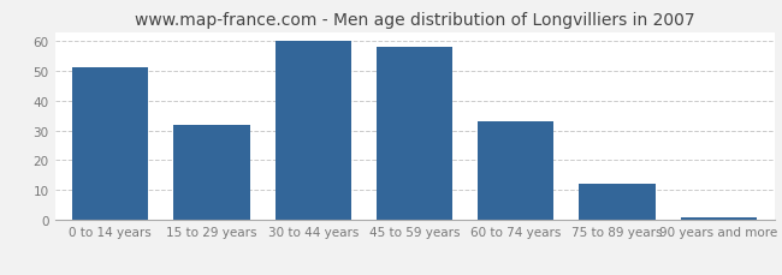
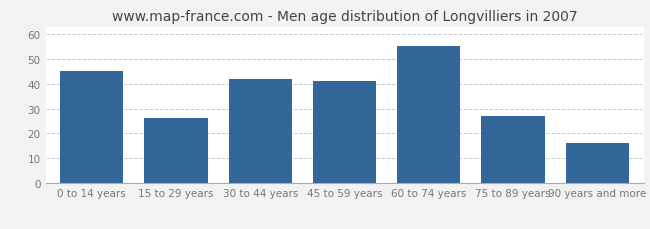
0 to 14 years: 51 -> 45
15 to 29 years: 32 -> 26
30 to 44 years: 60 -> 42
45 to 59 years: 58 -> 41
60 to 74 years: 33 -> 55
75 to 89 years: 12 -> 27
90 years and more: 1 -> 16
